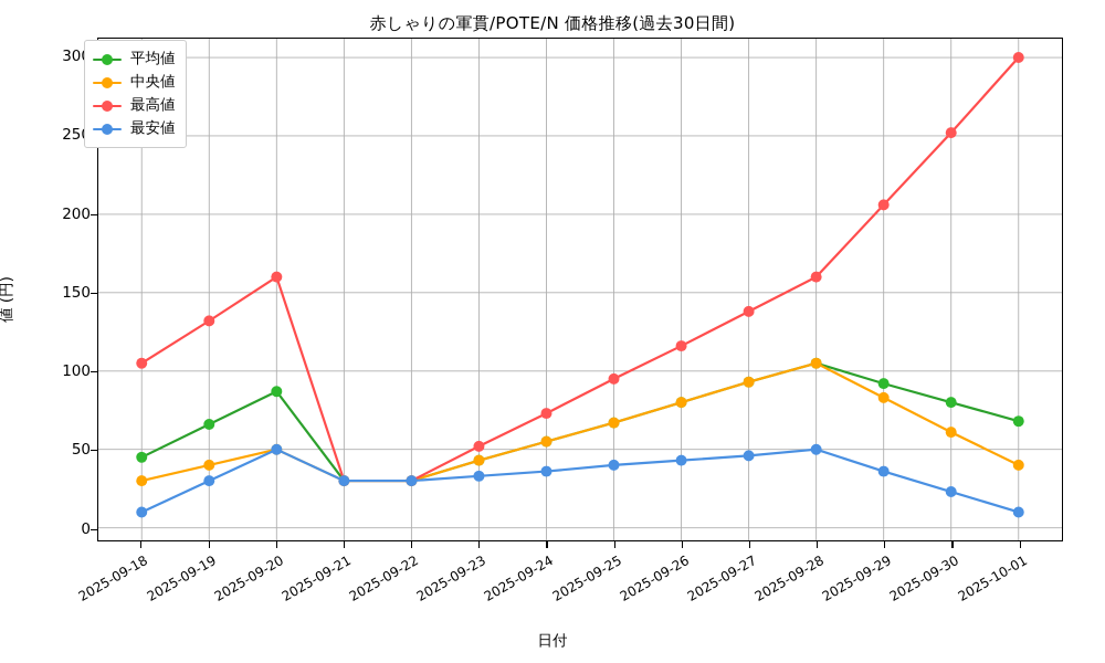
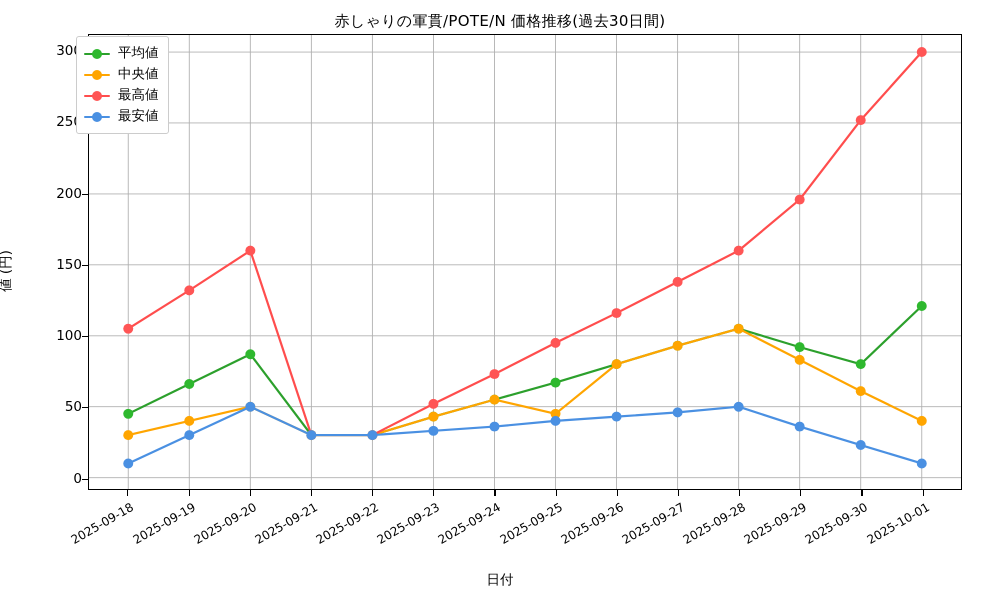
中央値/2025-09-25: 67 -> 45
最高値/2025-09-29: 206 -> 196
平均値/2025-10-01: 68 -> 121
